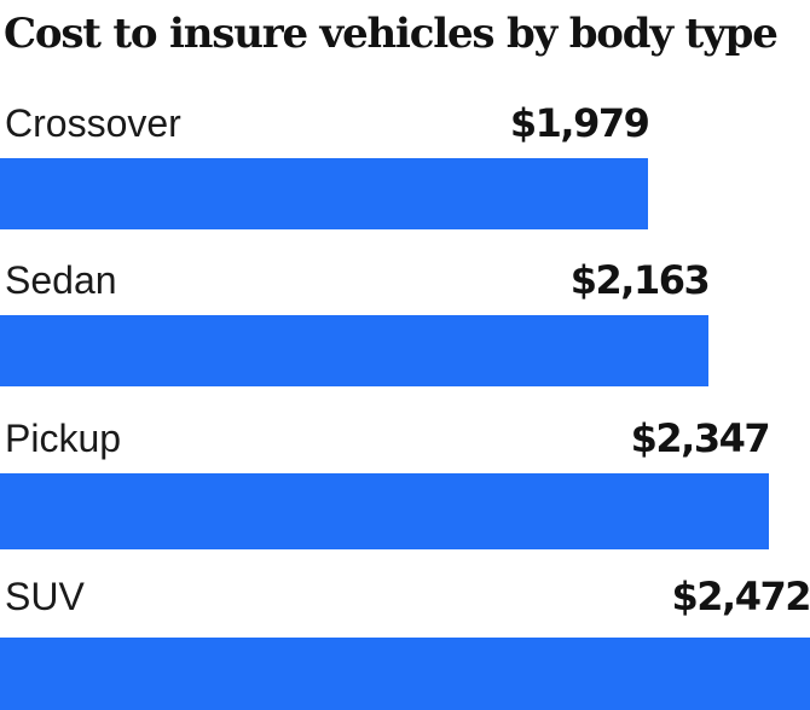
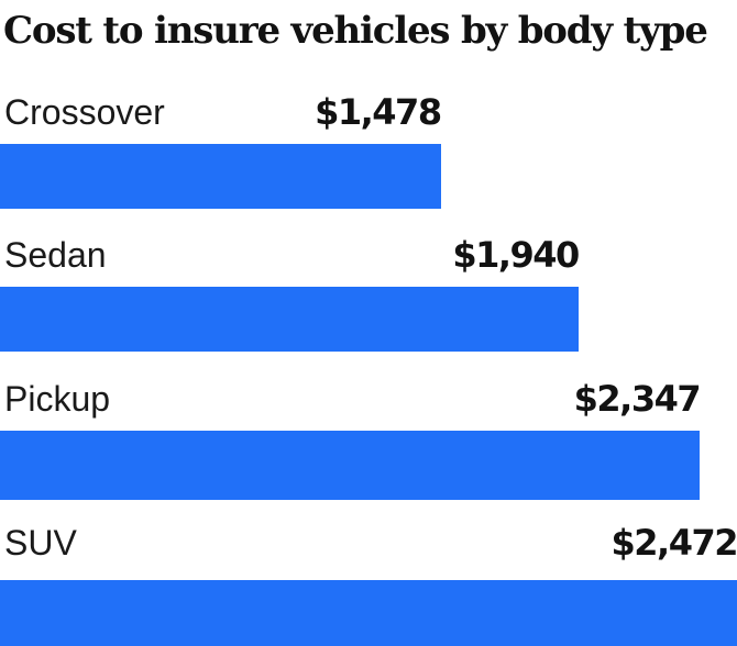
Crossover: $1,979 -> $1,478
Sedan: $2,163 -> $1,940
